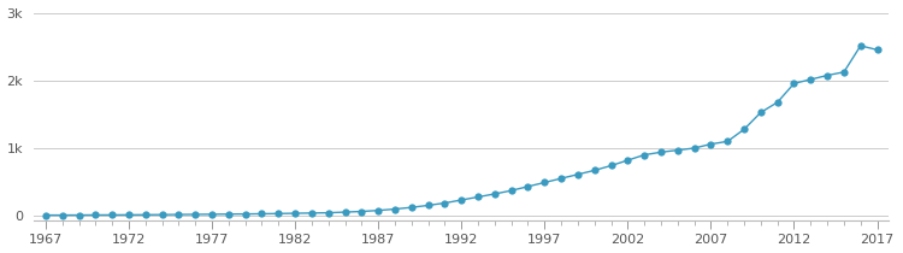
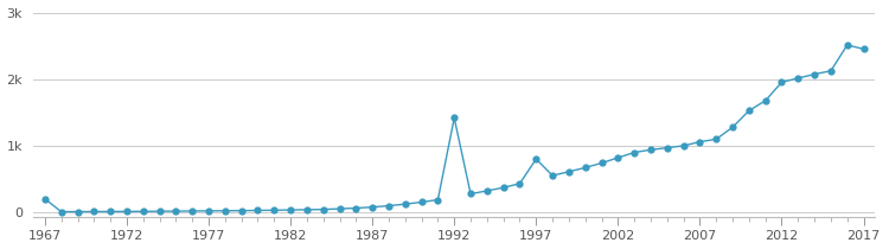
1967: 0.00k -> 0.20k
1992: 0.23k -> 1.42k
1997: 0.49k -> 0.80k
